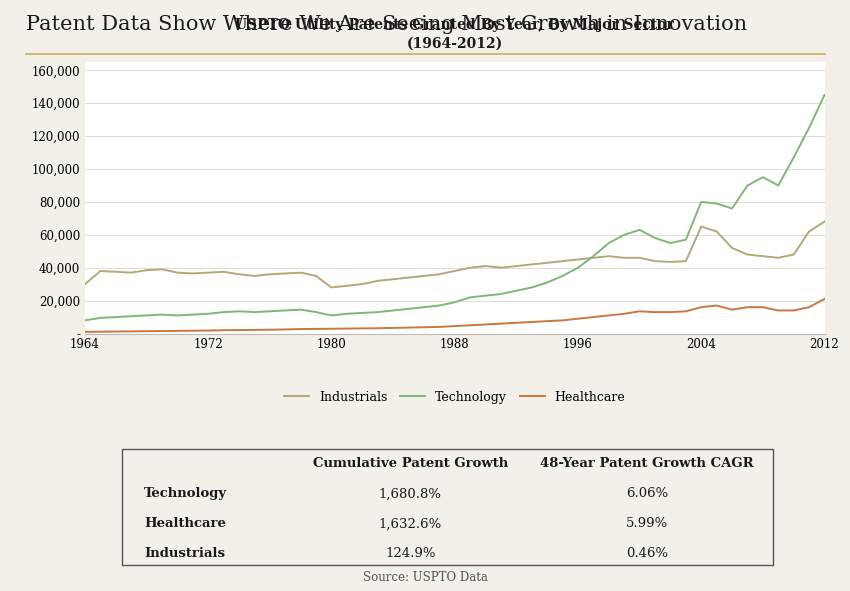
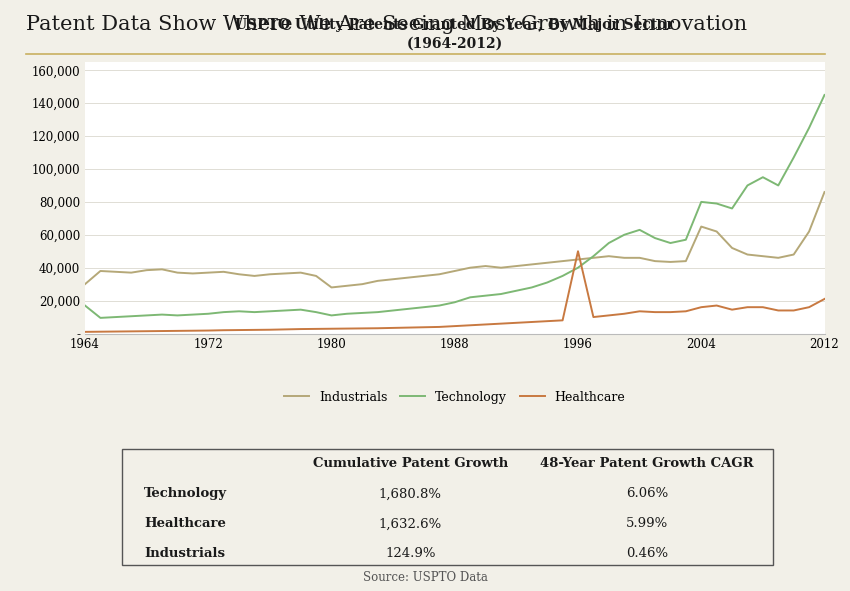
Technology/1964: 8,000 -> 17,000
Healthcare/1996: 9,000 -> 50,000
Industrials/2012: 68,000 -> 86,000
